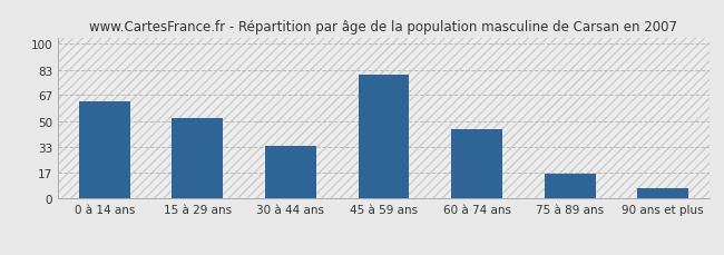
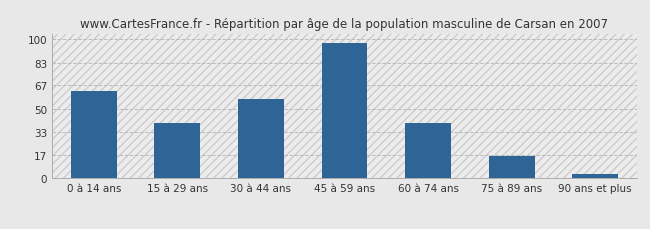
15 à 29 ans: 52 -> 40
30 à 44 ans: 34 -> 57
45 à 59 ans: 80 -> 97
60 à 74 ans: 45 -> 40
90 ans et plus: 7 -> 3
